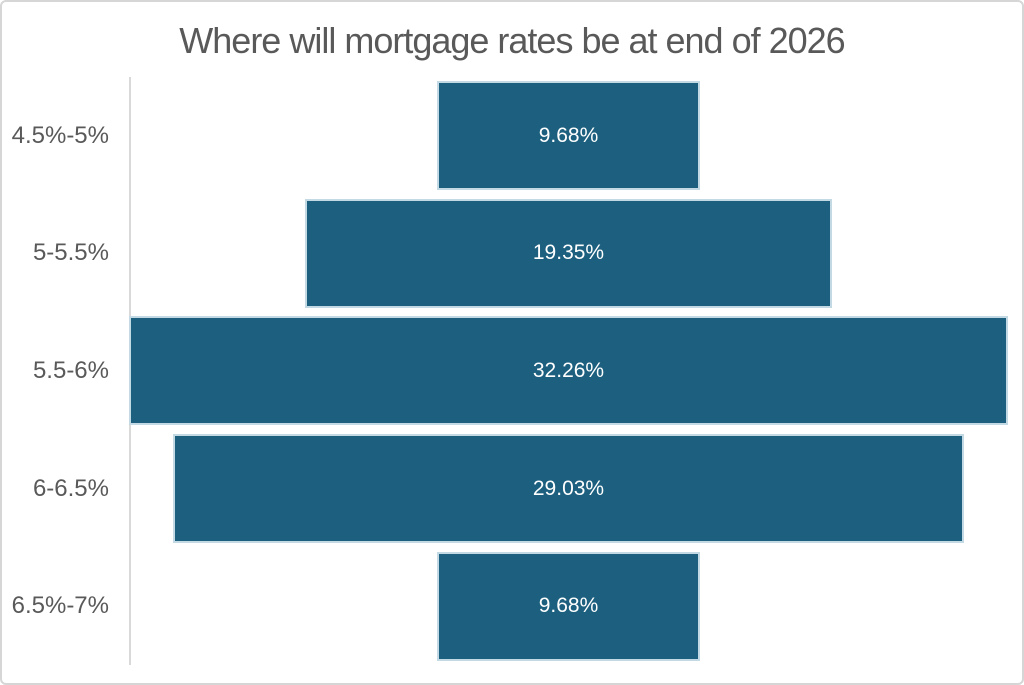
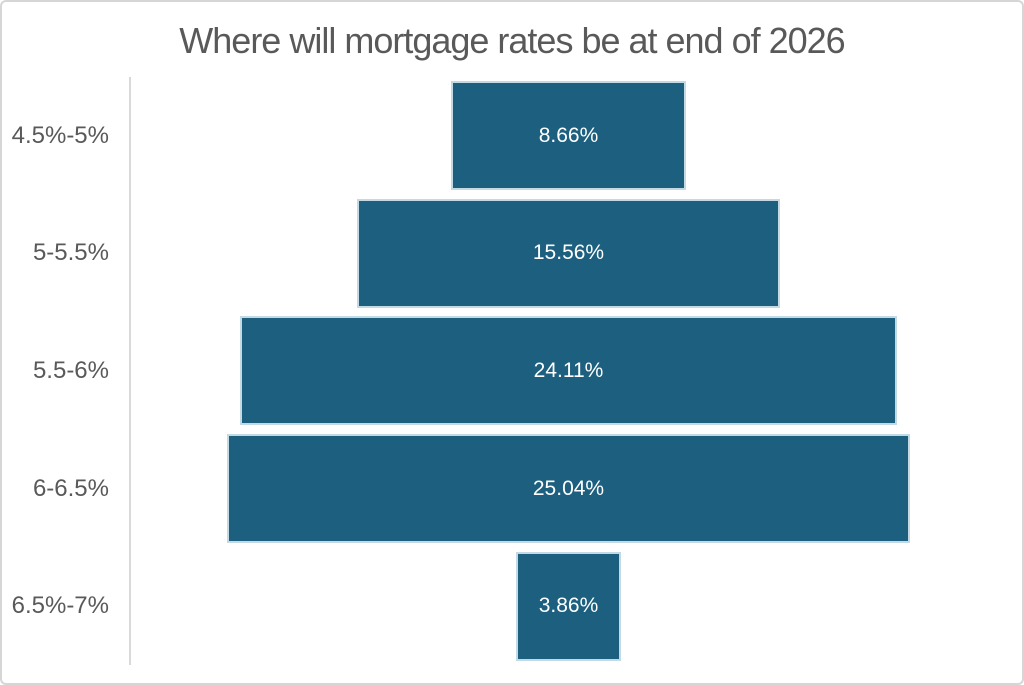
4.5%-5%: 9.68% -> 8.66%
5-5.5%: 19.35% -> 15.56%
5.5-6%: 32.26% -> 24.11%
6-6.5%: 29.03% -> 25.04%
6.5%-7%: 9.68% -> 3.86%
